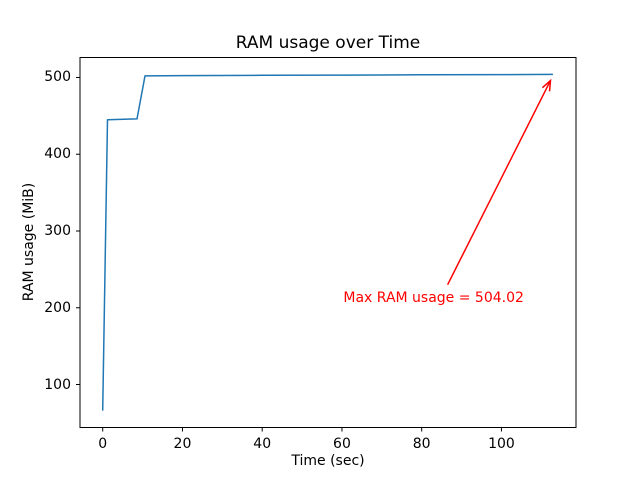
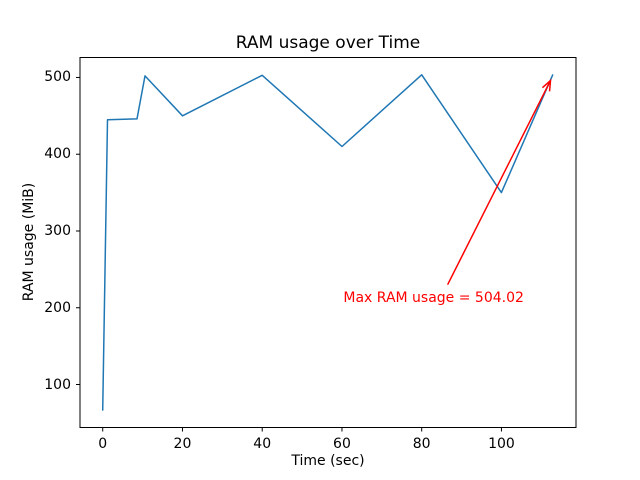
20: 500 -> 450
60: 500 -> 410
100: 500 -> 350
